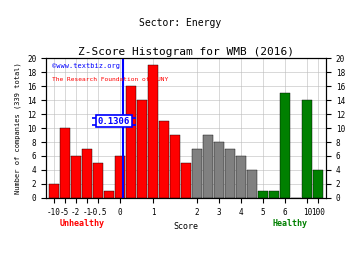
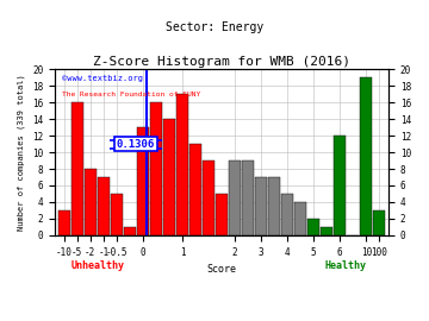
-10: 2 -> 3
-5: 10 -> 16
-2: 6 -> 8
0: 6 -> 13
1: 19 -> 17
2: 7 -> 9
3: 8 -> 7
4: 6 -> 5
5: 1 -> 2
6: 15 -> 12
10: 14 -> 19
100: 4 -> 3
